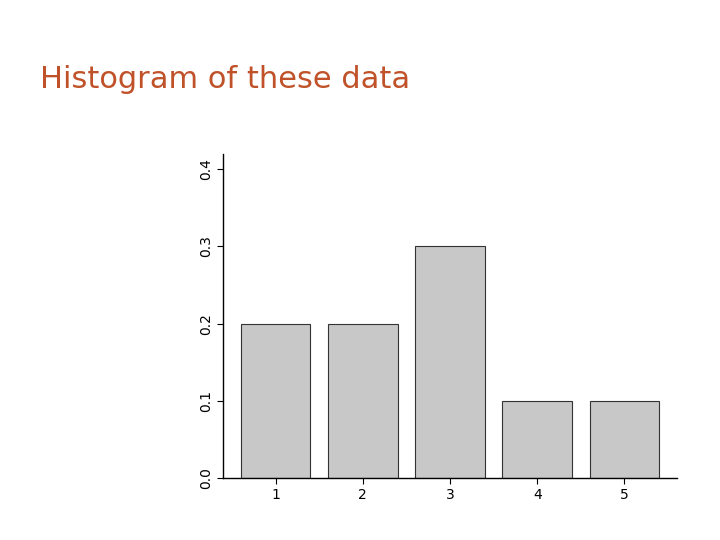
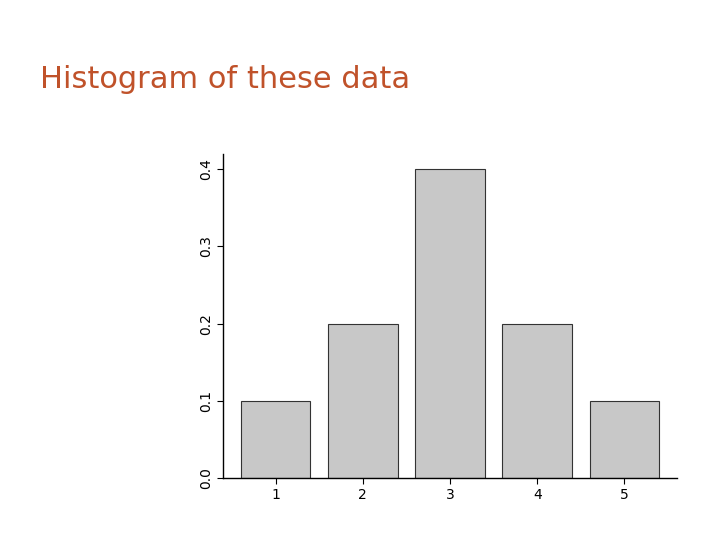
1: 0.2 -> 0.1
3: 0.3 -> 0.4
4: 0.1 -> 0.2
